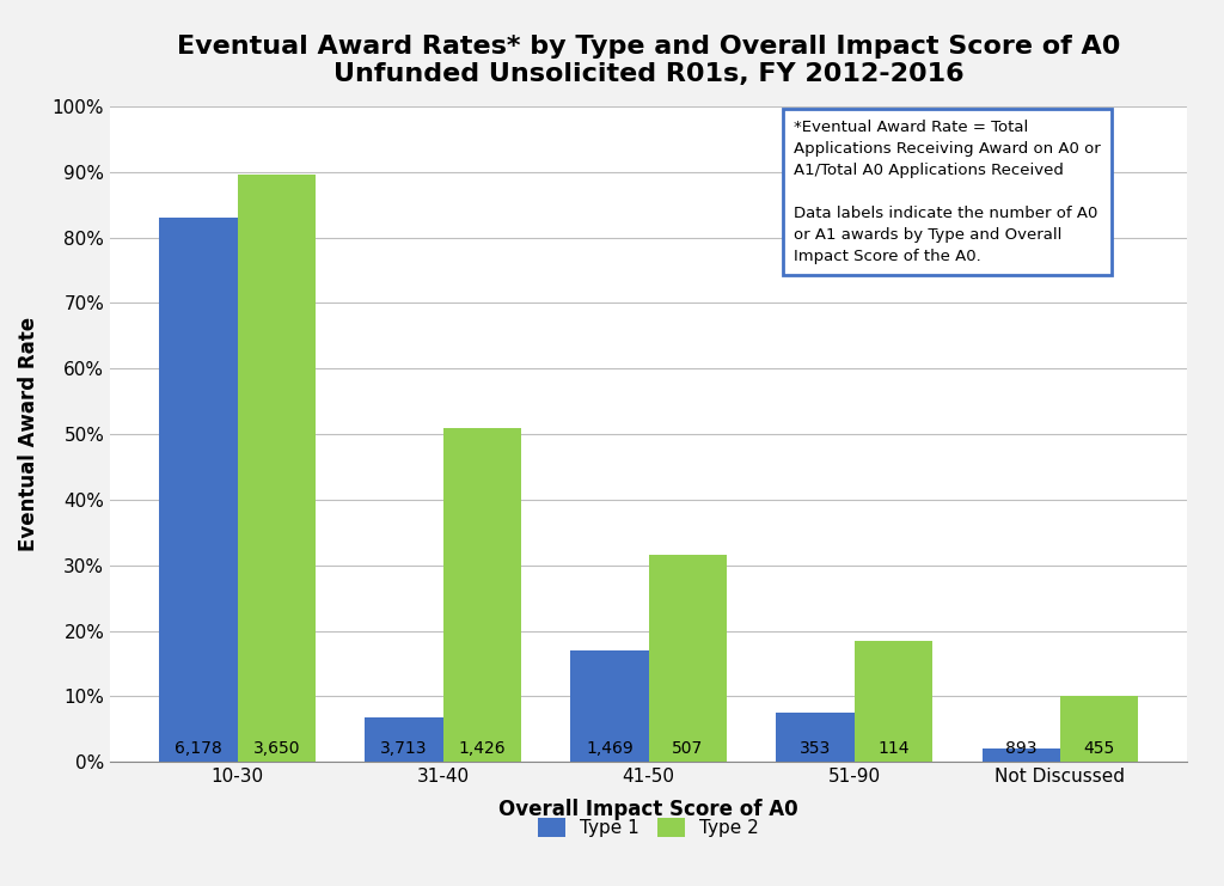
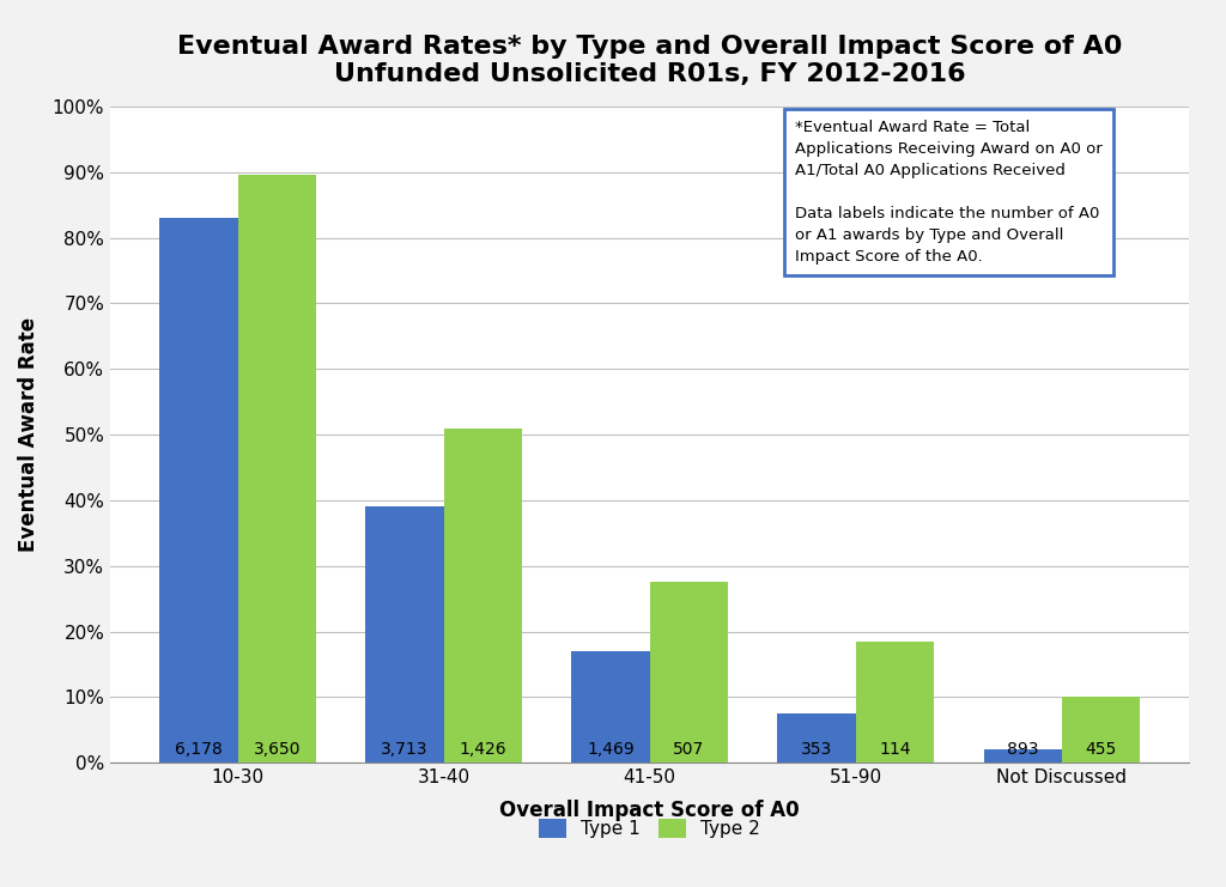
Type 1/31-40: 6.8% -> 39.0%
Type 2/41-50: 31.6% -> 27.5%
